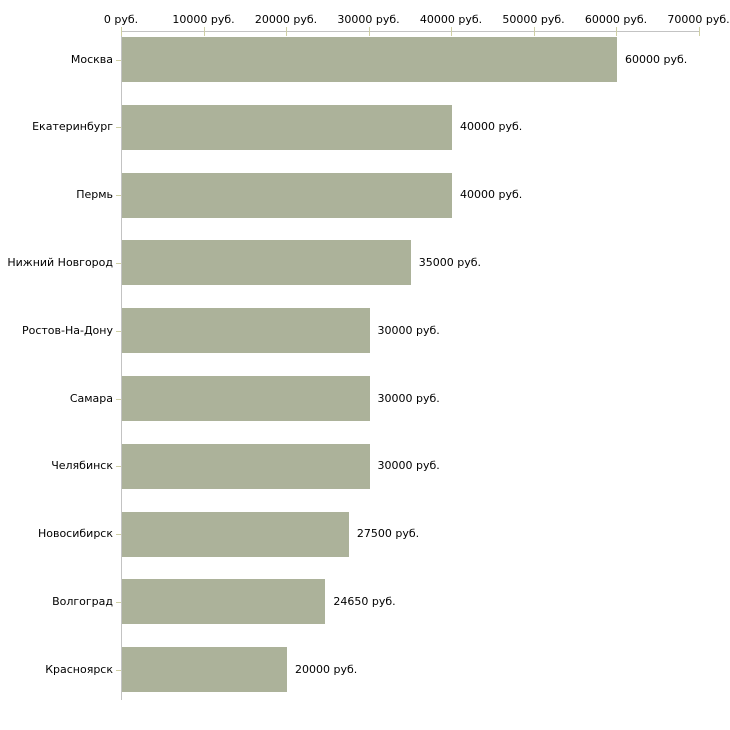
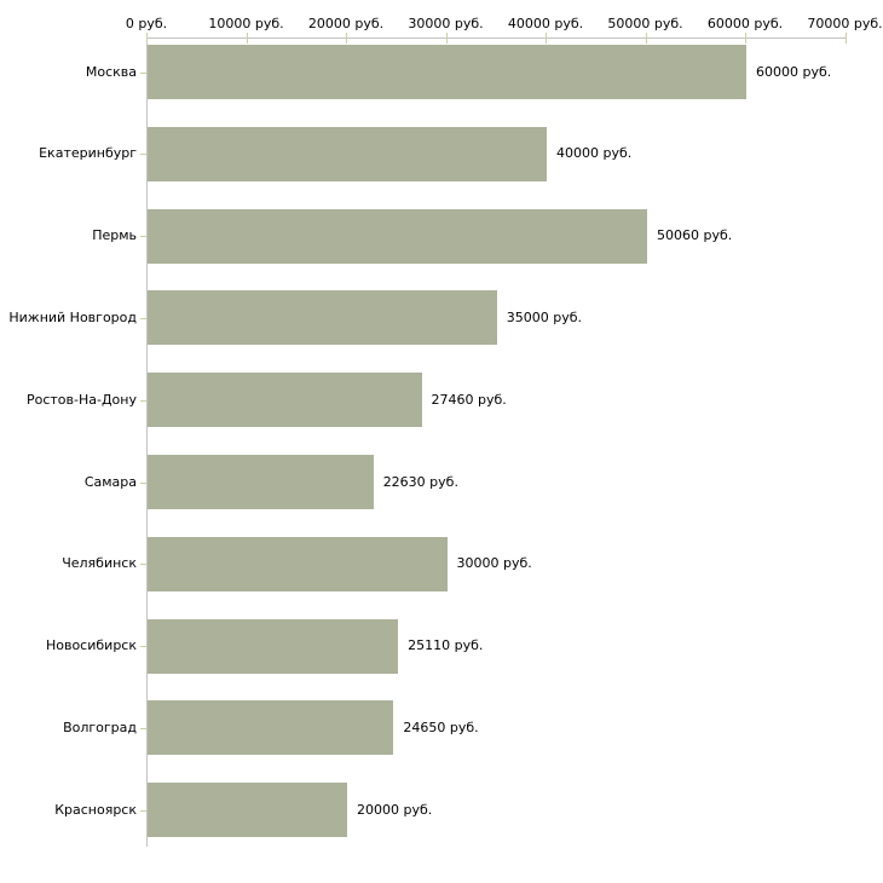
Пермь: 40000 -> 50060
Ростов-На-Дону: 30000 -> 27460
Самара: 30000 -> 22630
Новосибирск: 27500 -> 25110
